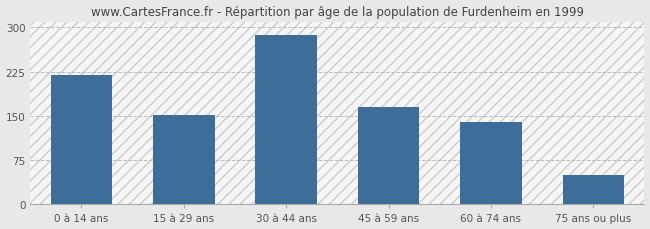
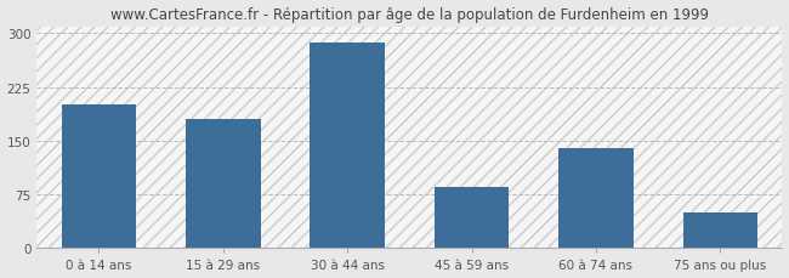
0 à 14 ans: 220 -> 200
15 à 29 ans: 152 -> 180
45 à 59 ans: 165 -> 86
